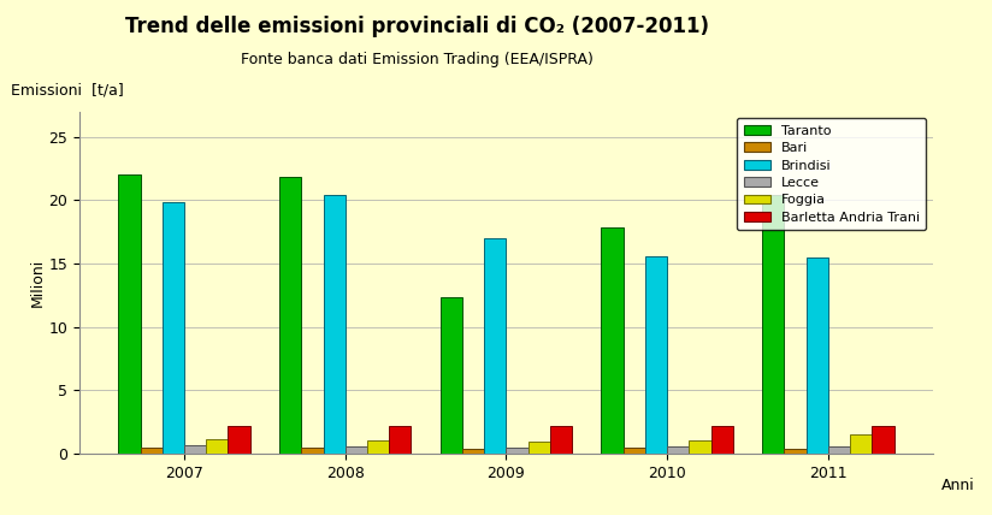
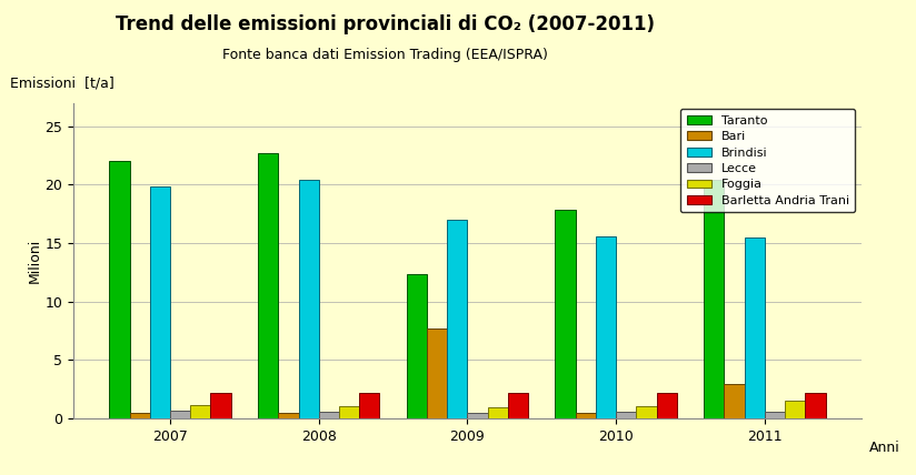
Taranto/2008: 21.8 -> 22.7
Bari/2009: 0.3 -> 7.7
Bari/2011: 0.4 -> 2.9
